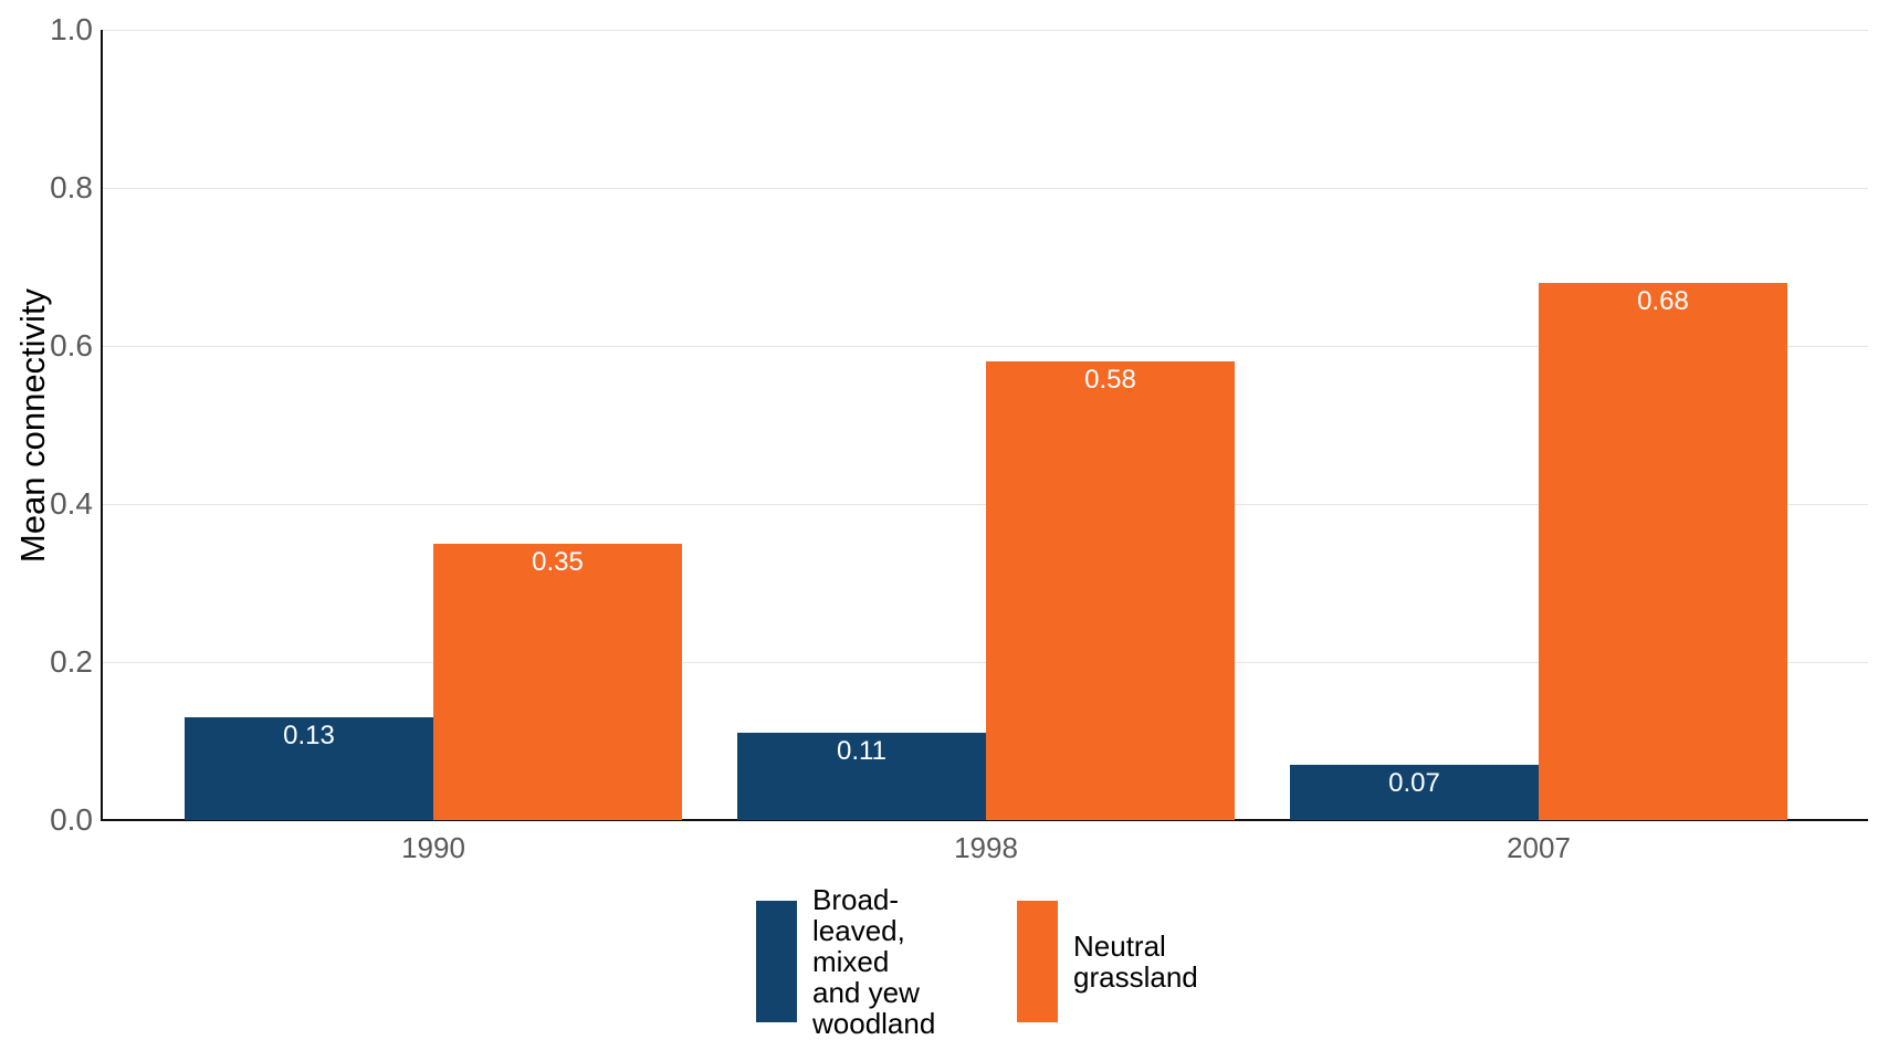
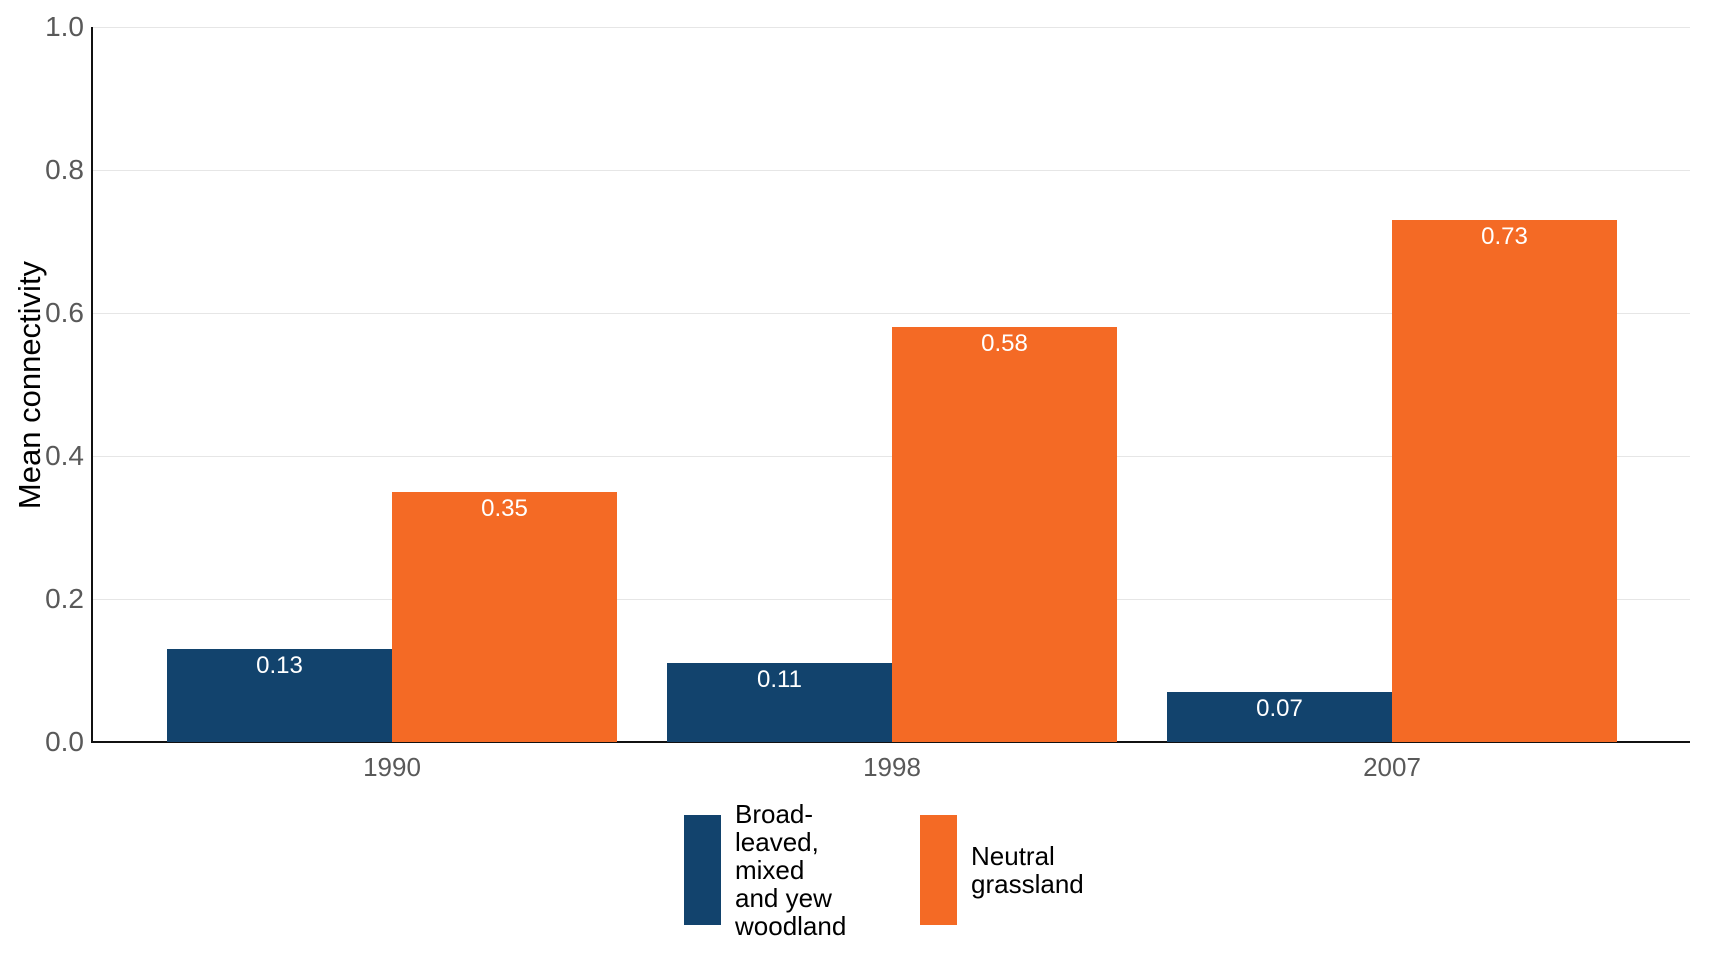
Neutral grassland/2007: 0.68 -> 0.73
